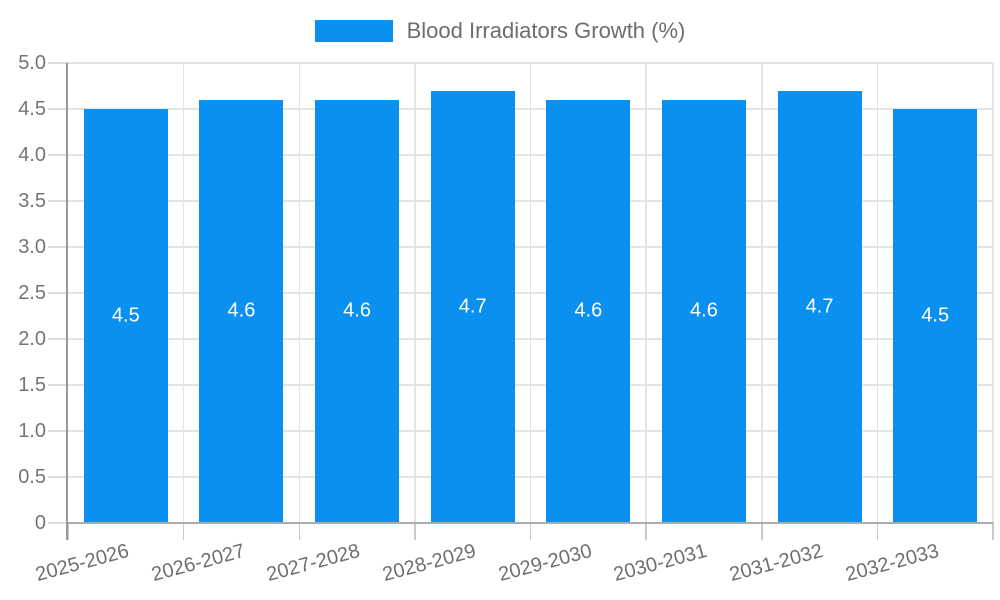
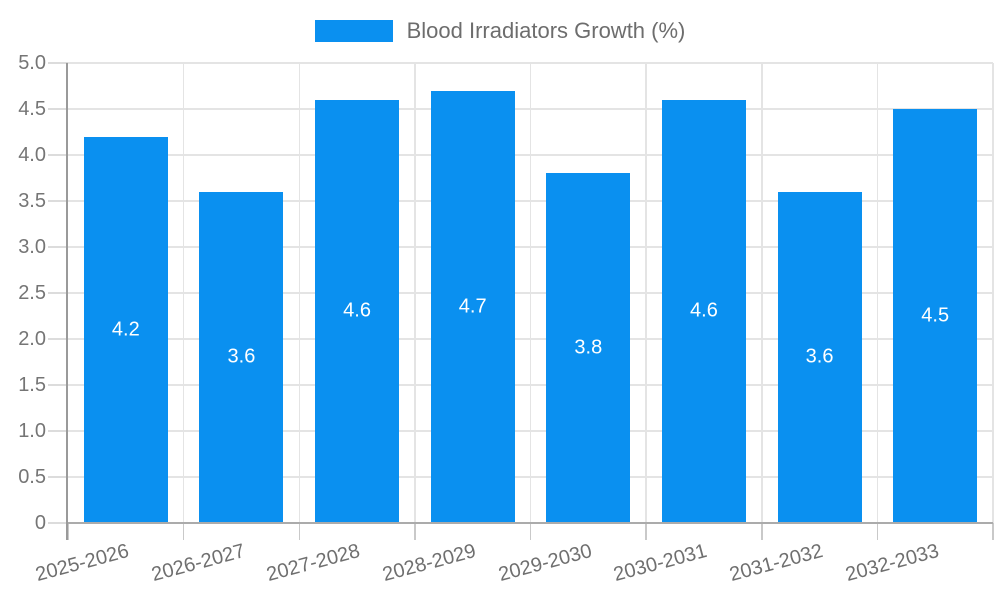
2025-2026: 4.5 -> 4.2
2026-2027: 4.6 -> 3.6
2029-2030: 4.6 -> 3.8
2031-2032: 4.7 -> 3.6
